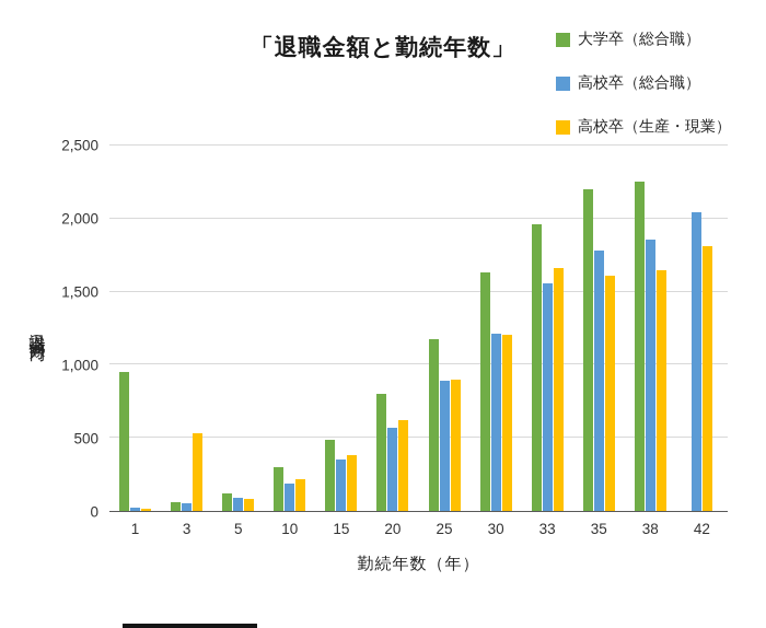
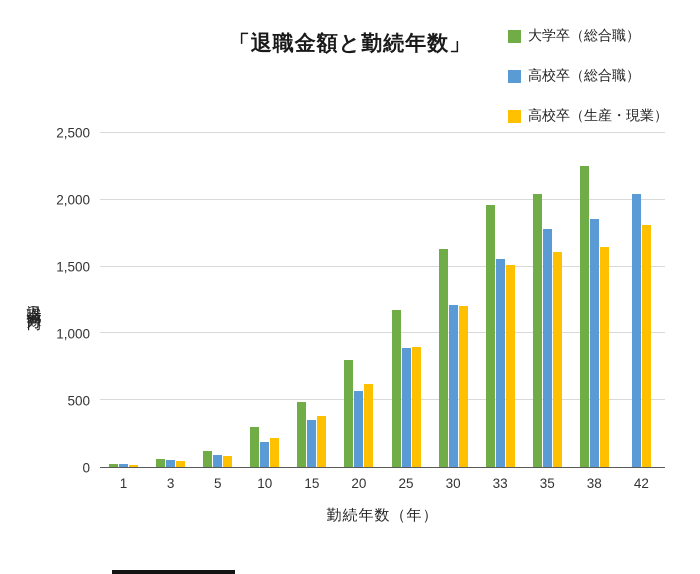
大学卒（総合職）/1: 950 -> 20
高校卒（生産・現業）/3: 530 -> 40
高校卒（生産・現業）/33: 1660 -> 1520
大学卒（総合職）/35: 2200 -> 2040
